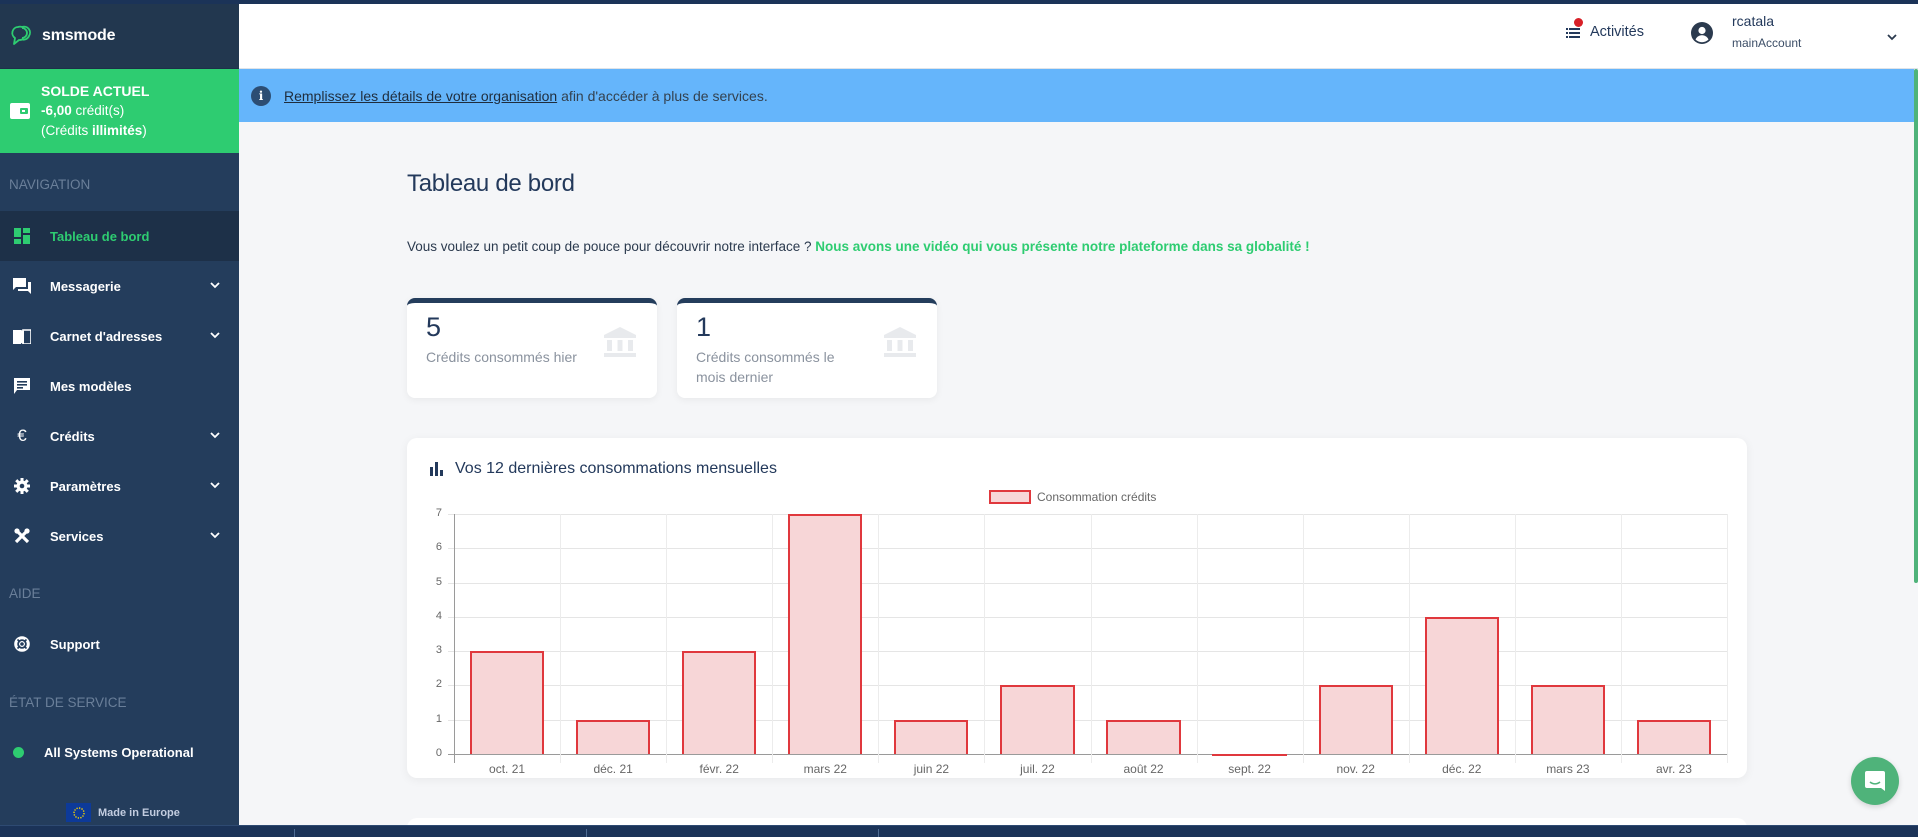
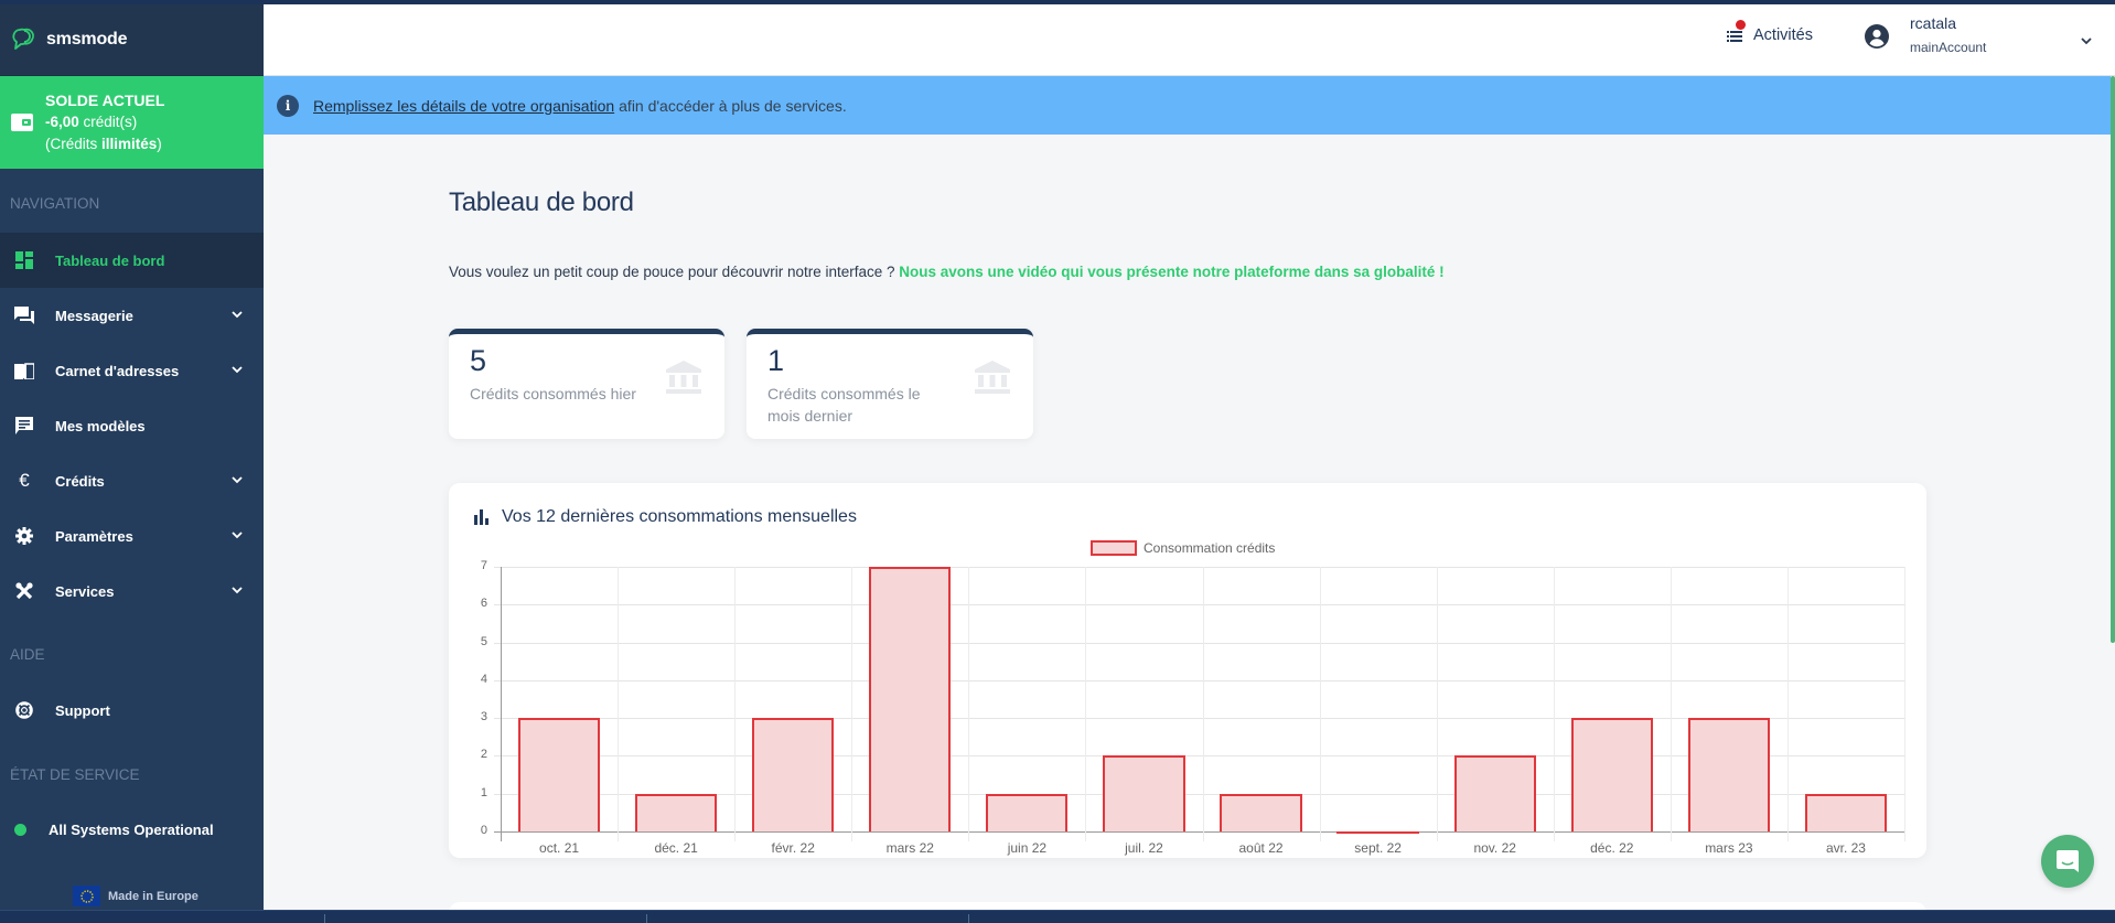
déc. 22: 4 -> 3
mars 23: 2 -> 3
